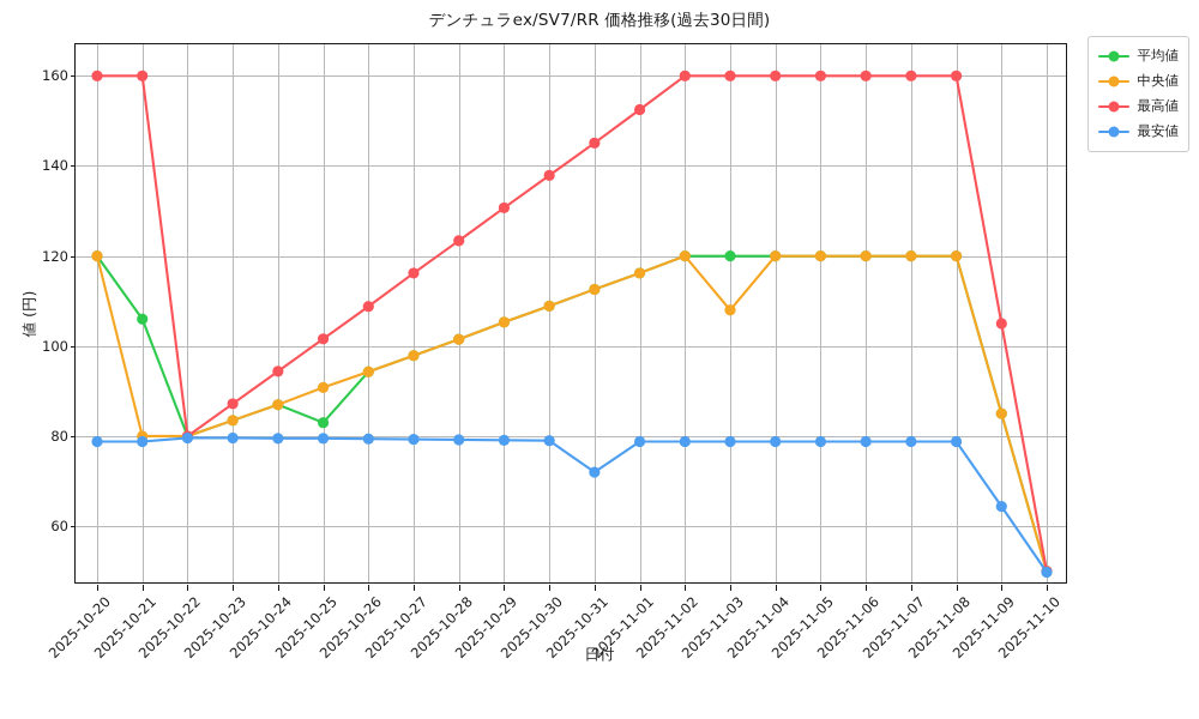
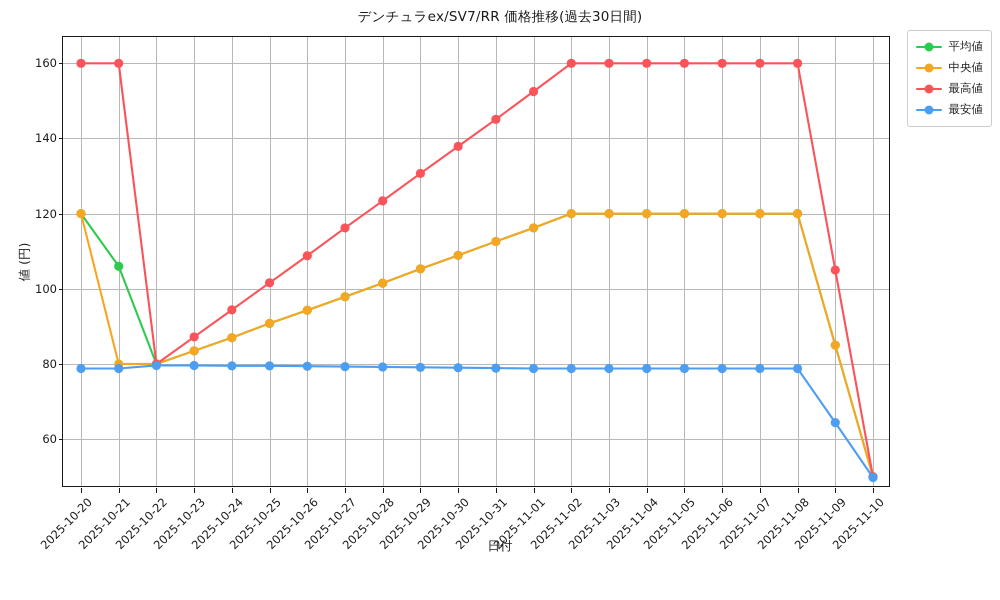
平均値/2025-10-25: 83 -> 91
最安値/2025-10-31: 72 -> 79
中央値/2025-11-03: 108 -> 120
